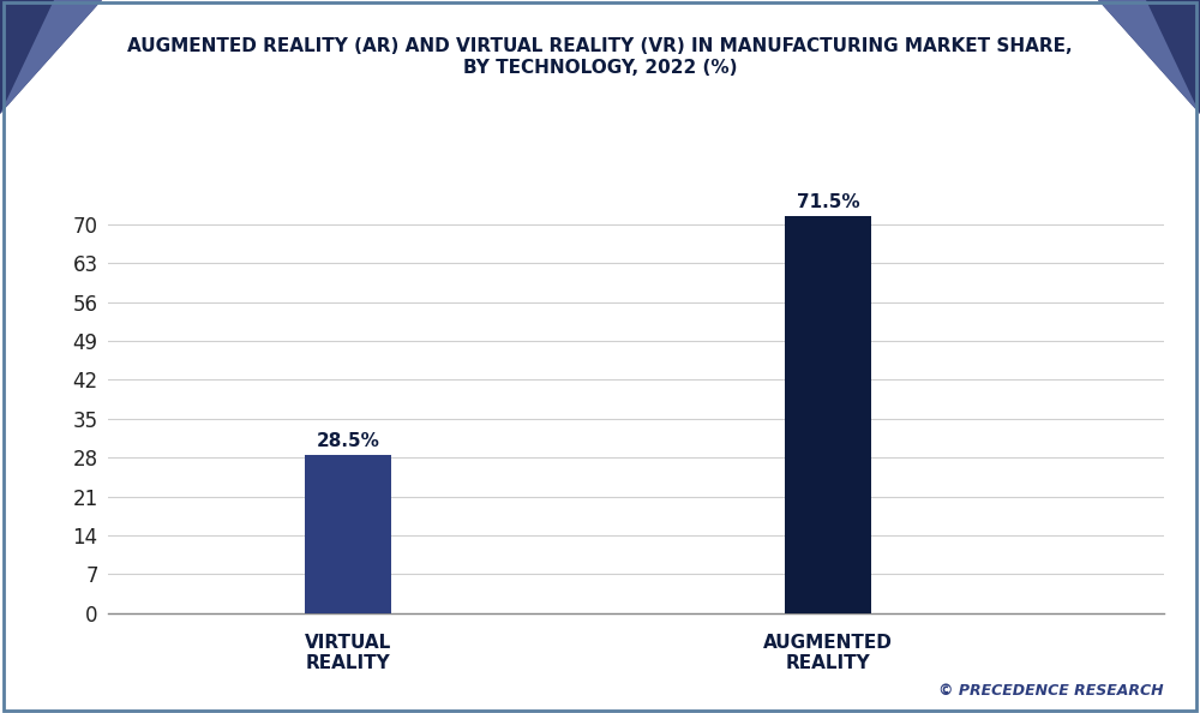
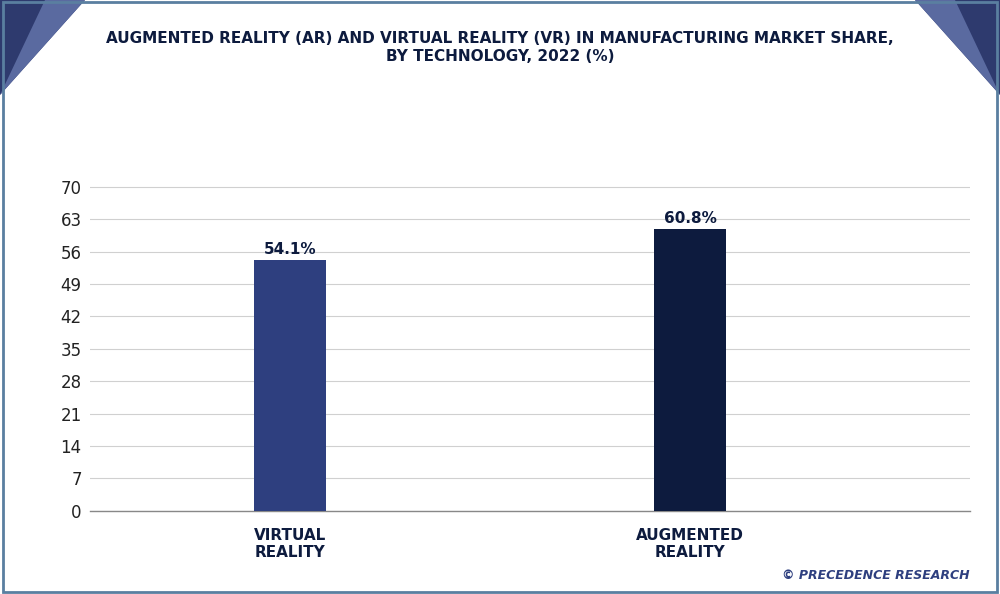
VIRTUAL REALITY: 28.5% -> 54.1%
AUGMENTED REALITY: 71.5% -> 60.8%
